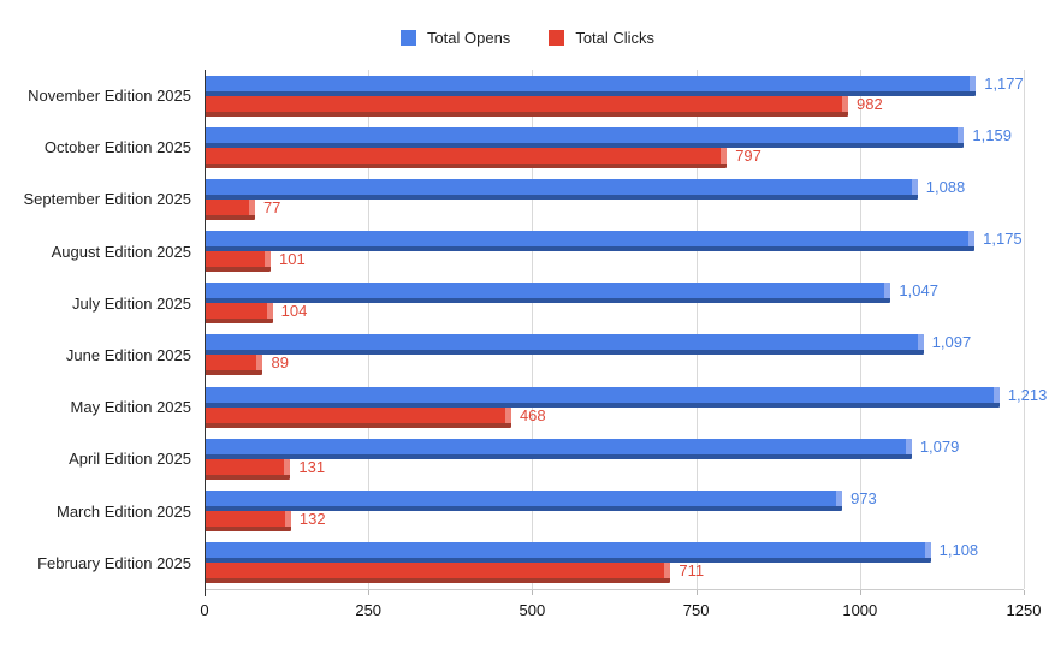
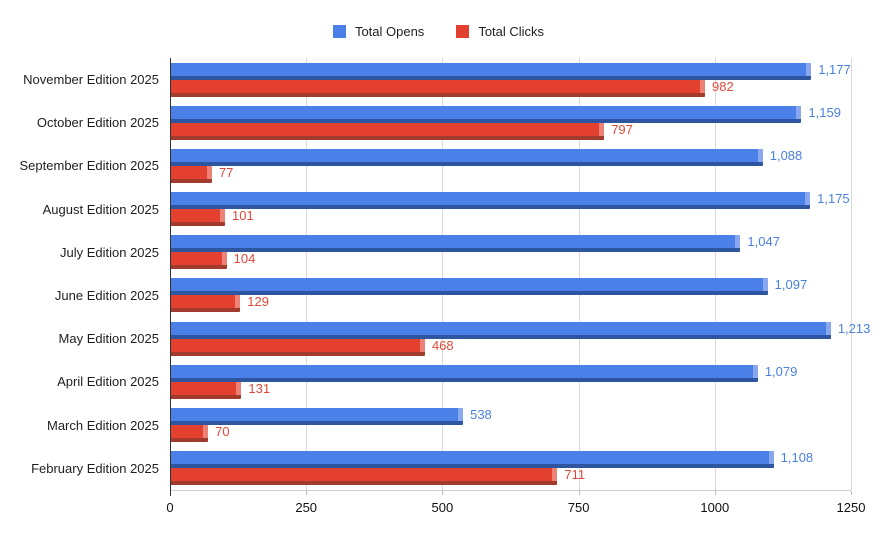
Total Clicks/June Edition 2025: 89 -> 129
Total Opens/March Edition 2025: 973 -> 538
Total Clicks/March Edition 2025: 132 -> 70
